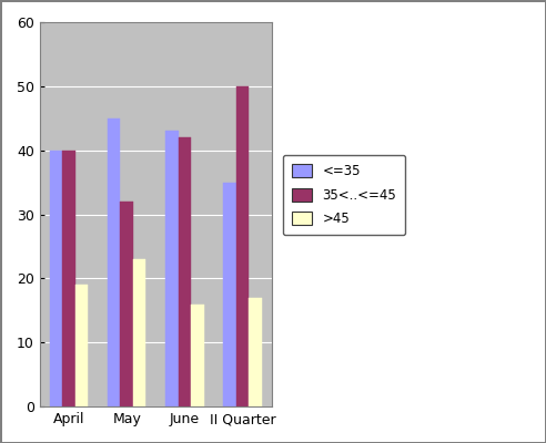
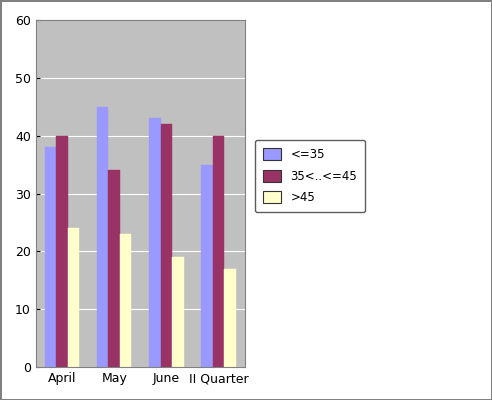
<=35/April: 40 -> 38
>45/April: 19 -> 24
35<..<=45/May: 32 -> 34
>45/June: 16 -> 19
35<..<=45/II Quarter: 50 -> 40
